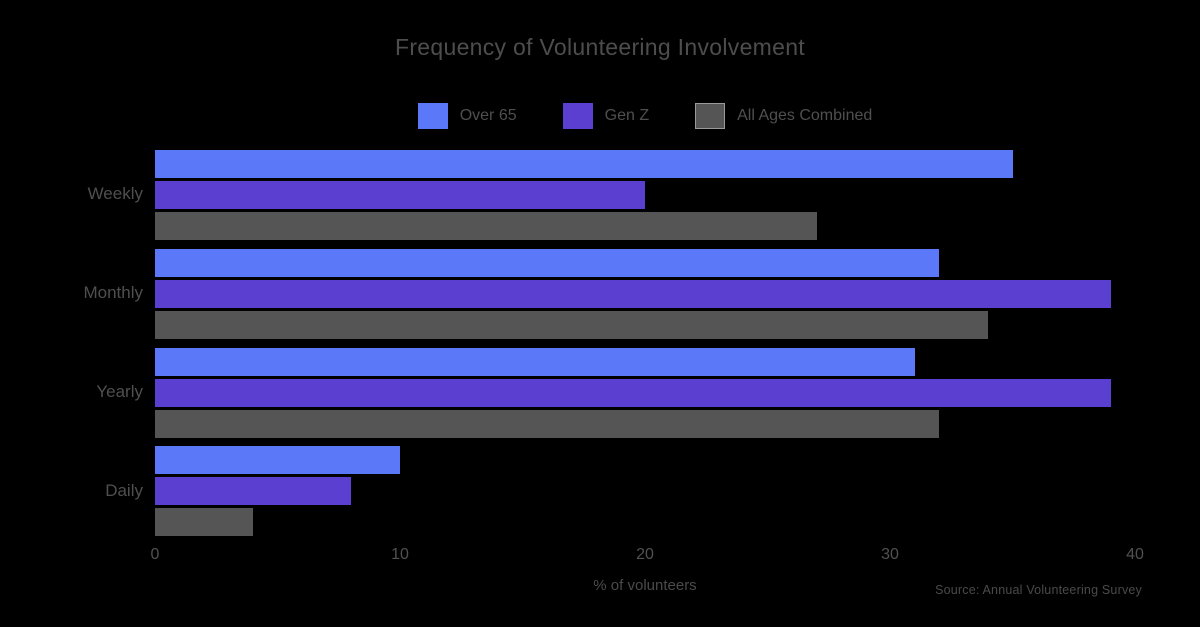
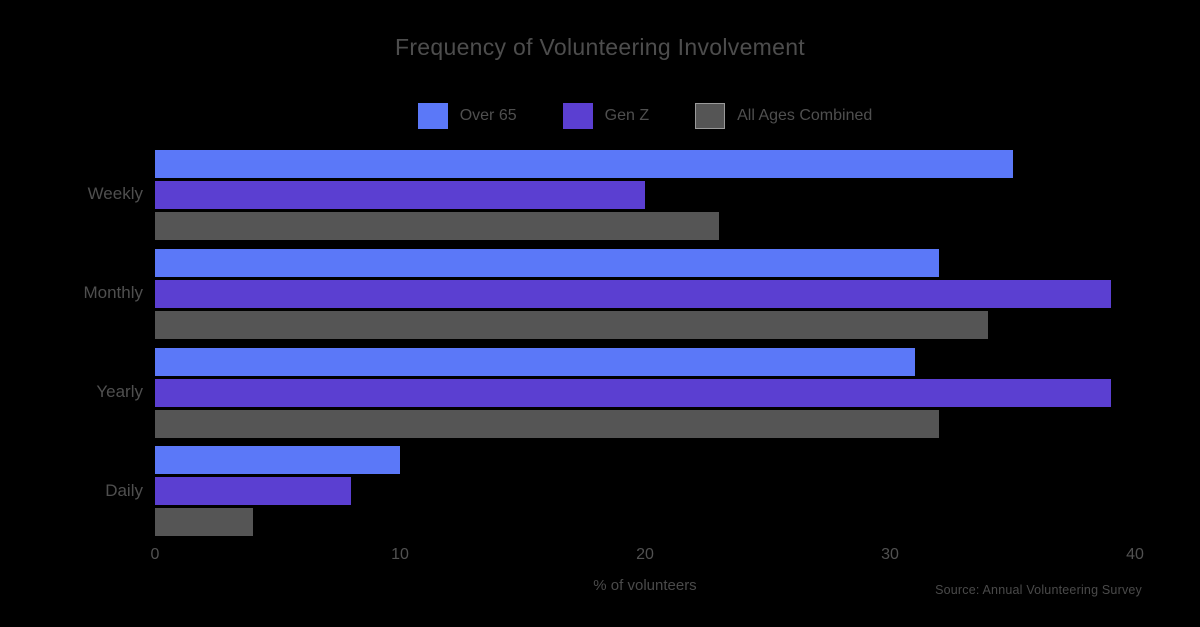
All Ages Combined/Weekly: 27 -> 23
